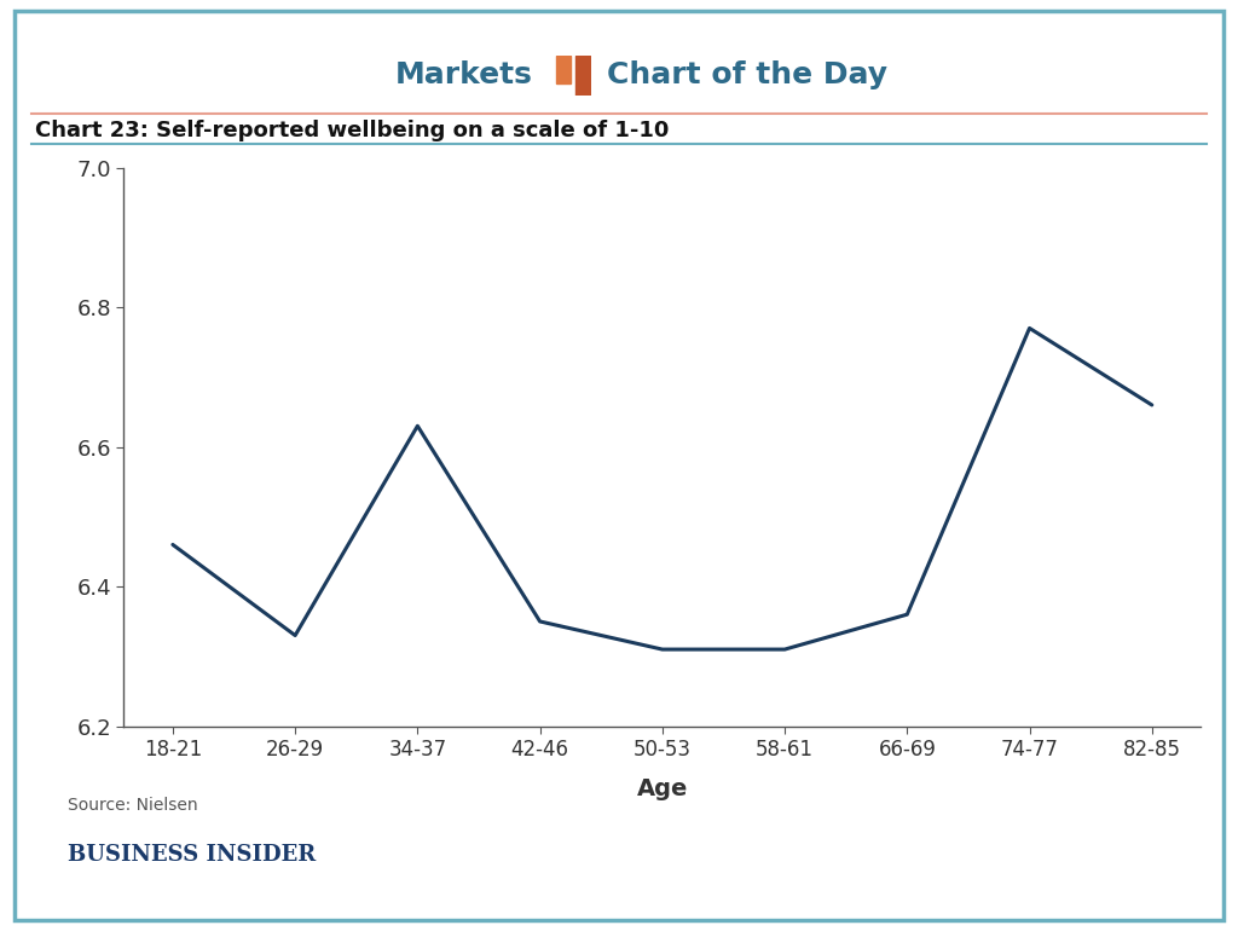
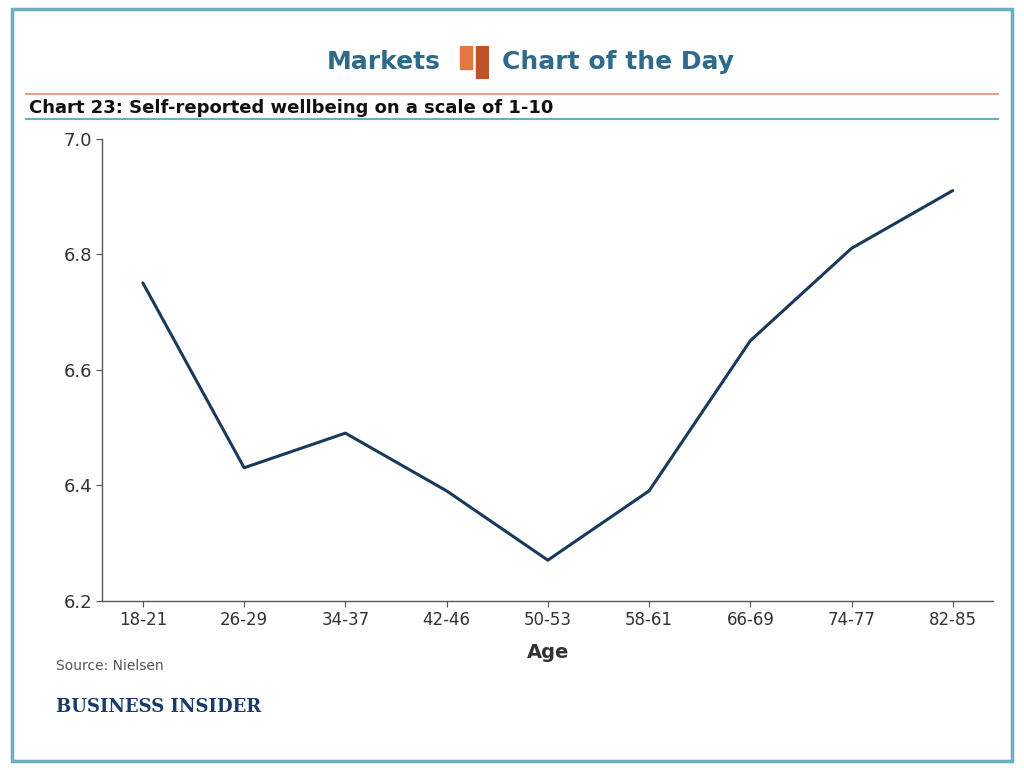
18-21: 6.46 -> 6.75
26-29: 6.33 -> 6.43
34-37: 6.63 -> 6.49
42-46: 6.35 -> 6.39
50-53: 6.31 -> 6.27
58-61: 6.31 -> 6.39
66-69: 6.36 -> 6.65
74-77: 6.77 -> 6.81
82-85: 6.66 -> 6.91
